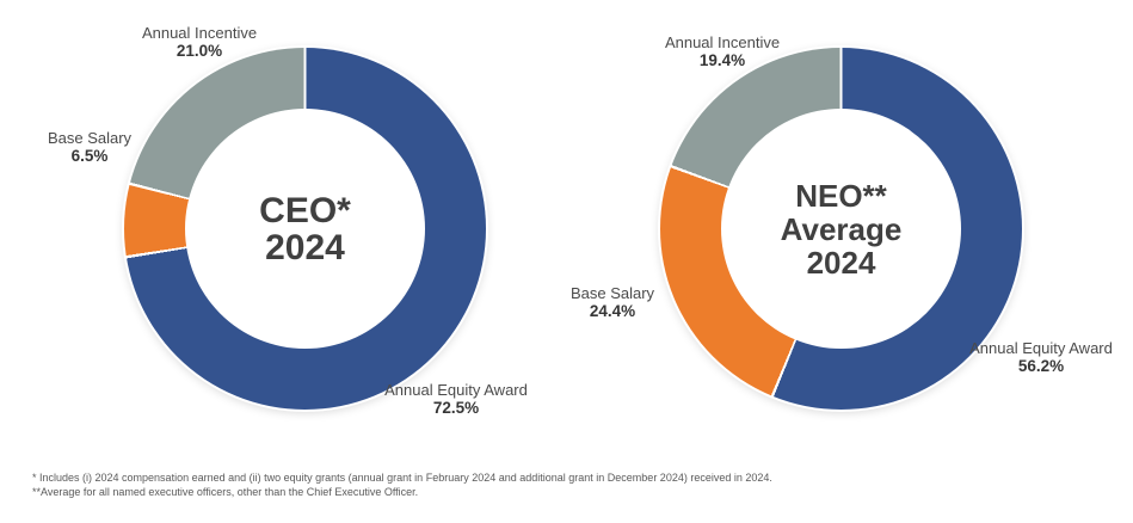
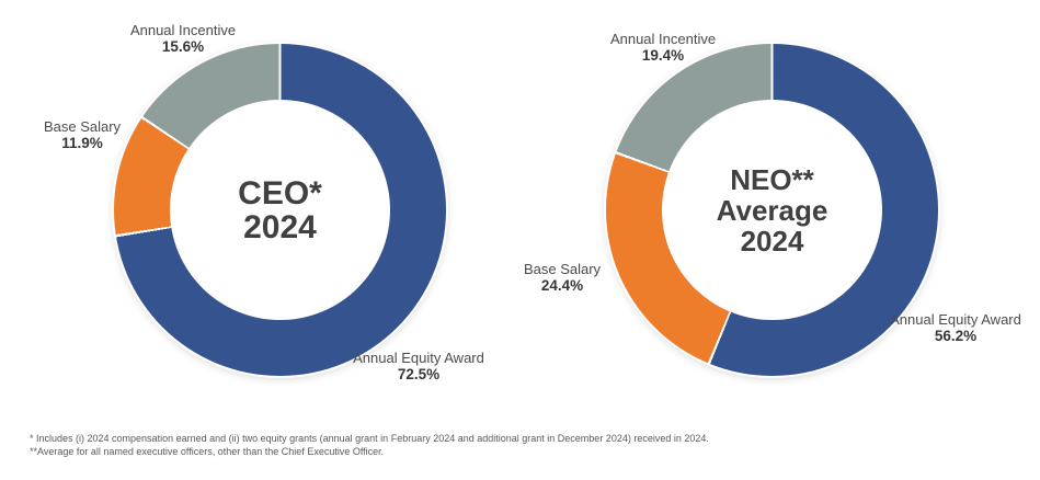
CEO* 2024/Base Salary: 6.5% -> 11.9%
CEO* 2024/Annual Incentive: 21.0% -> 15.6%
